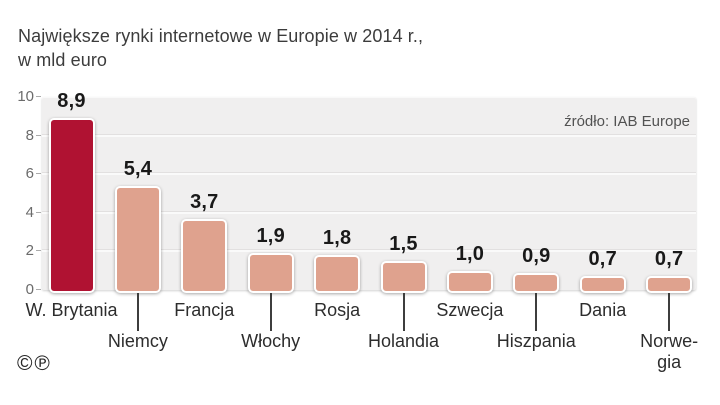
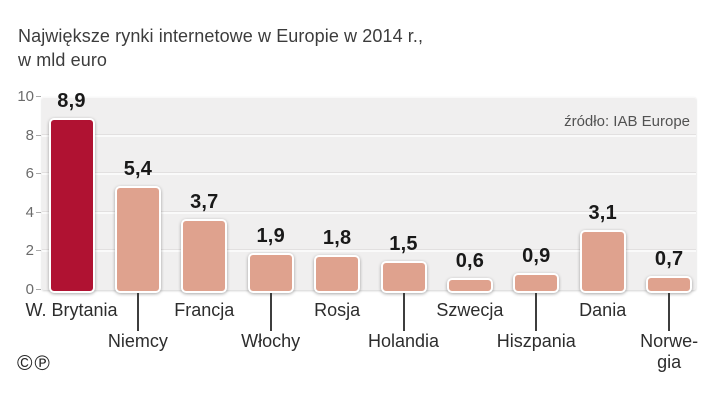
Szwecja: 1,0 -> 0,6
Dania: 0,7 -> 3,1
